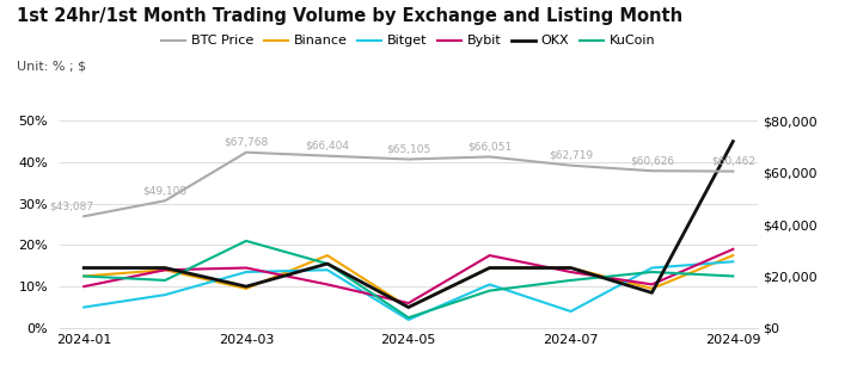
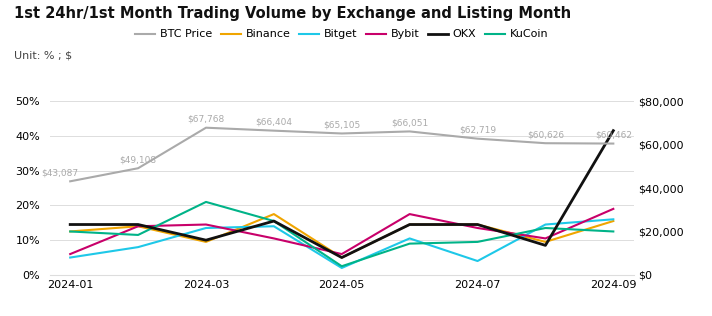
Bybit/2024-01: 10.0% -> 6.0%
KuCoin/2024-07: 11.5% -> 9.5%
Binance/2024-09: 17.5% -> 15.5%
OKX/2024-09: 45.0% -> 41.5%
